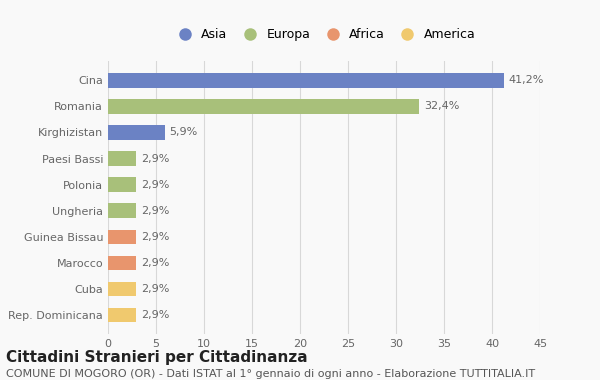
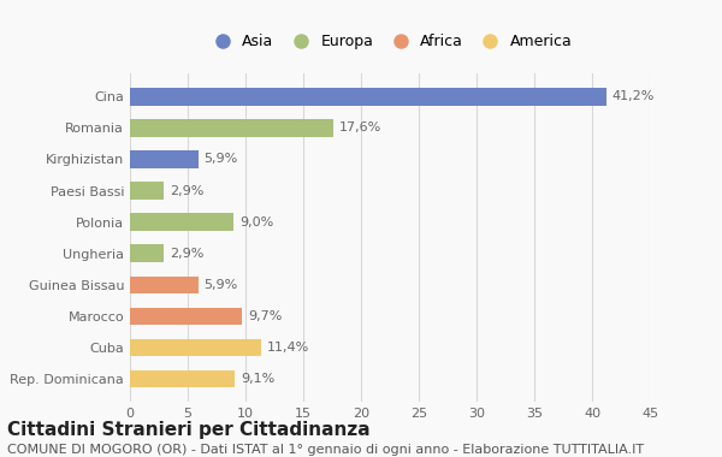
Romania: 32,4% -> 17,6%
Polonia: 2,9% -> 9,0%
Guinea Bissau: 2,9% -> 5,9%
Marocco: 2,9% -> 9,7%
Cuba: 2,9% -> 11,4%
Rep. Dominicana: 2,9% -> 9,1%
